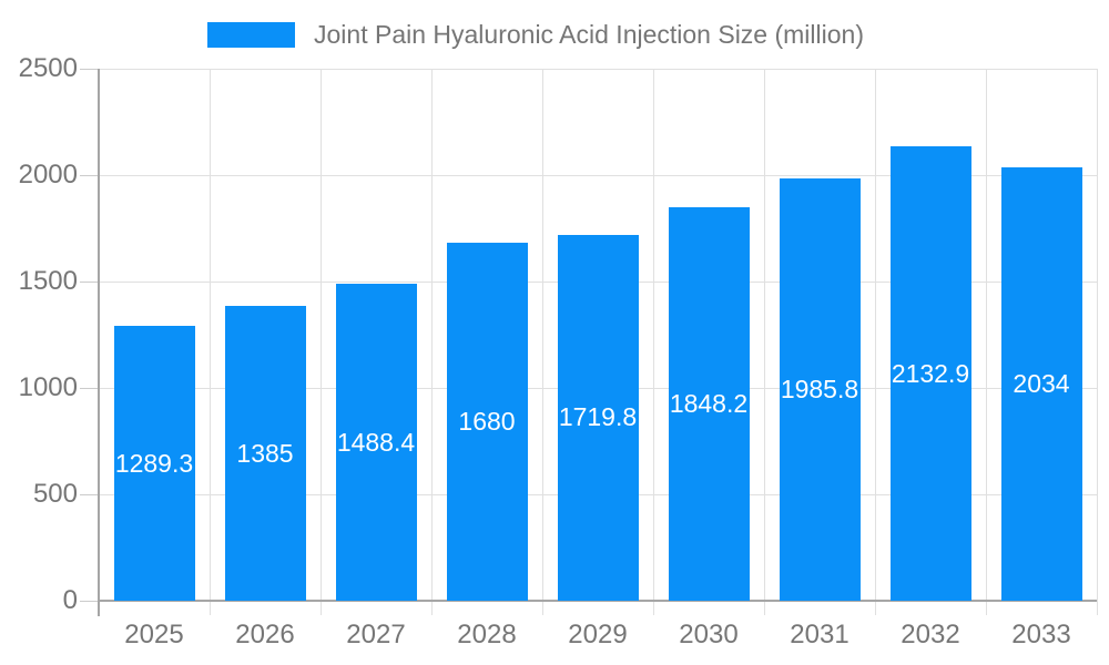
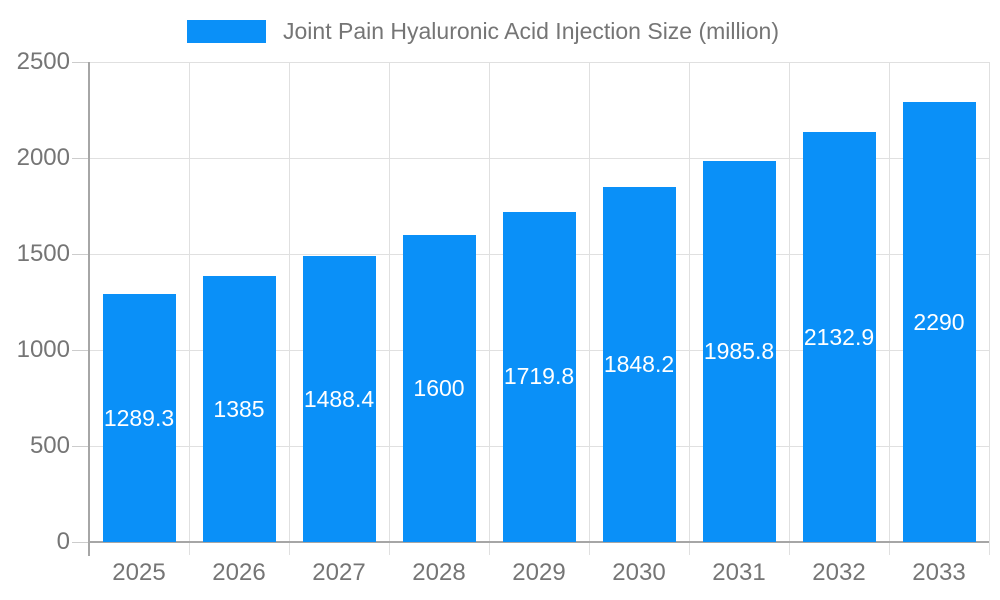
2028: 1680 -> 1600
2033: 2034 -> 2290
